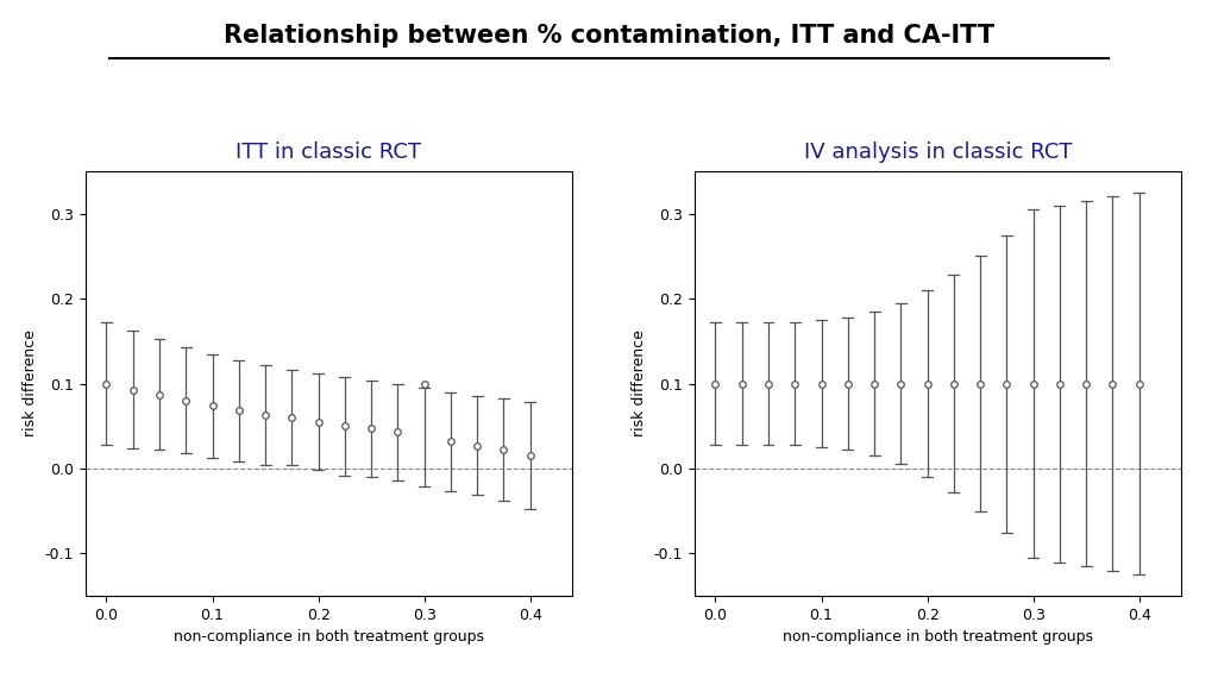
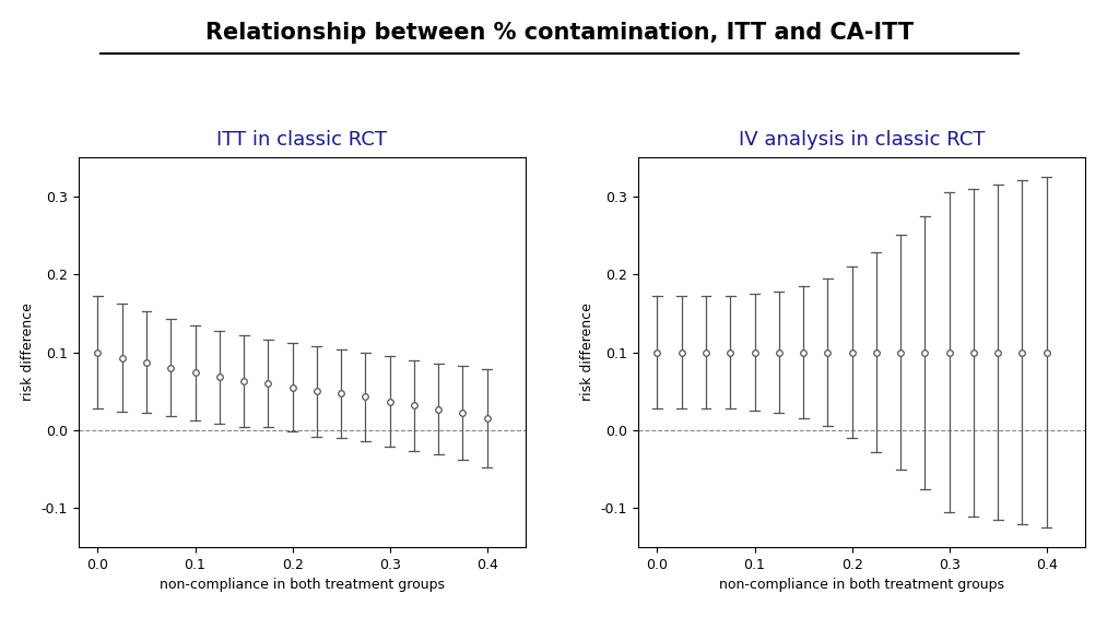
ITT in classic RCT/0.3: 0.100 -> 0.037
